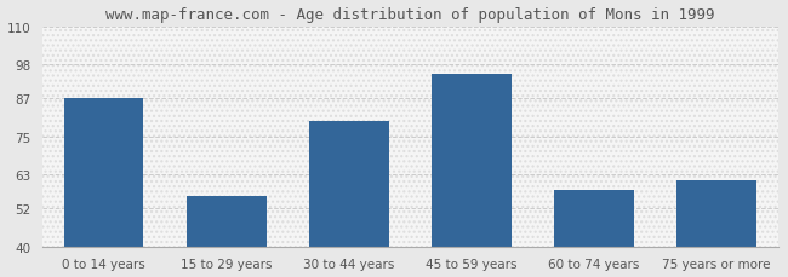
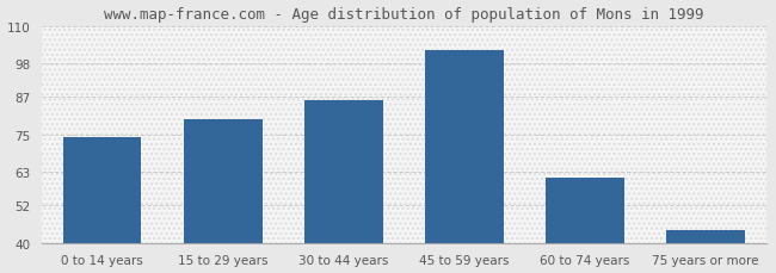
0 to 14 years: 87 -> 74
15 to 29 years: 56 -> 80
30 to 44 years: 80 -> 86
45 to 59 years: 95 -> 102
60 to 74 years: 58 -> 61
75 years or more: 61 -> 44
